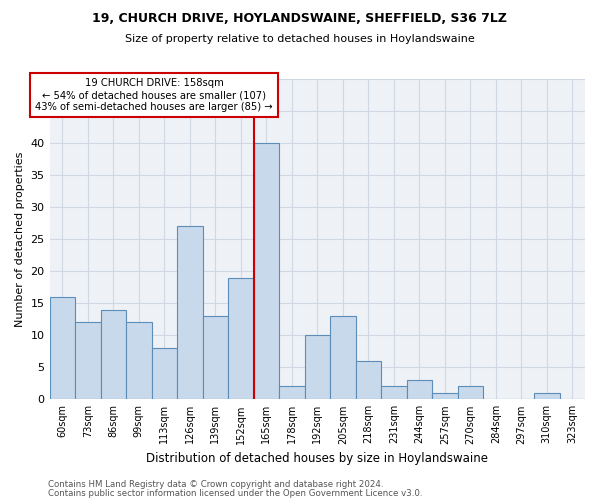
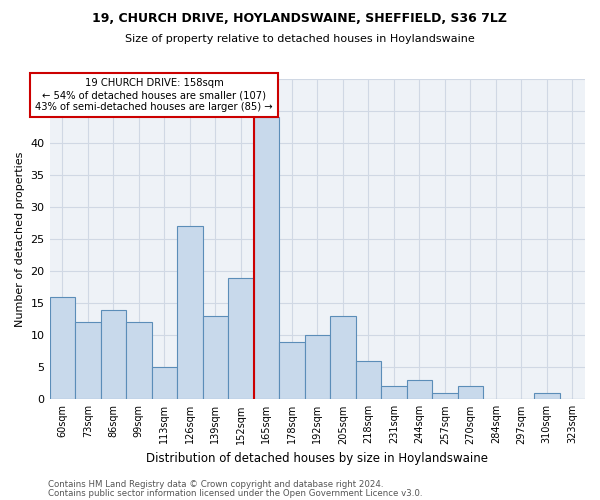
113sqm: 8 -> 5
165sqm: 40 -> 44
178sqm: 2 -> 9
